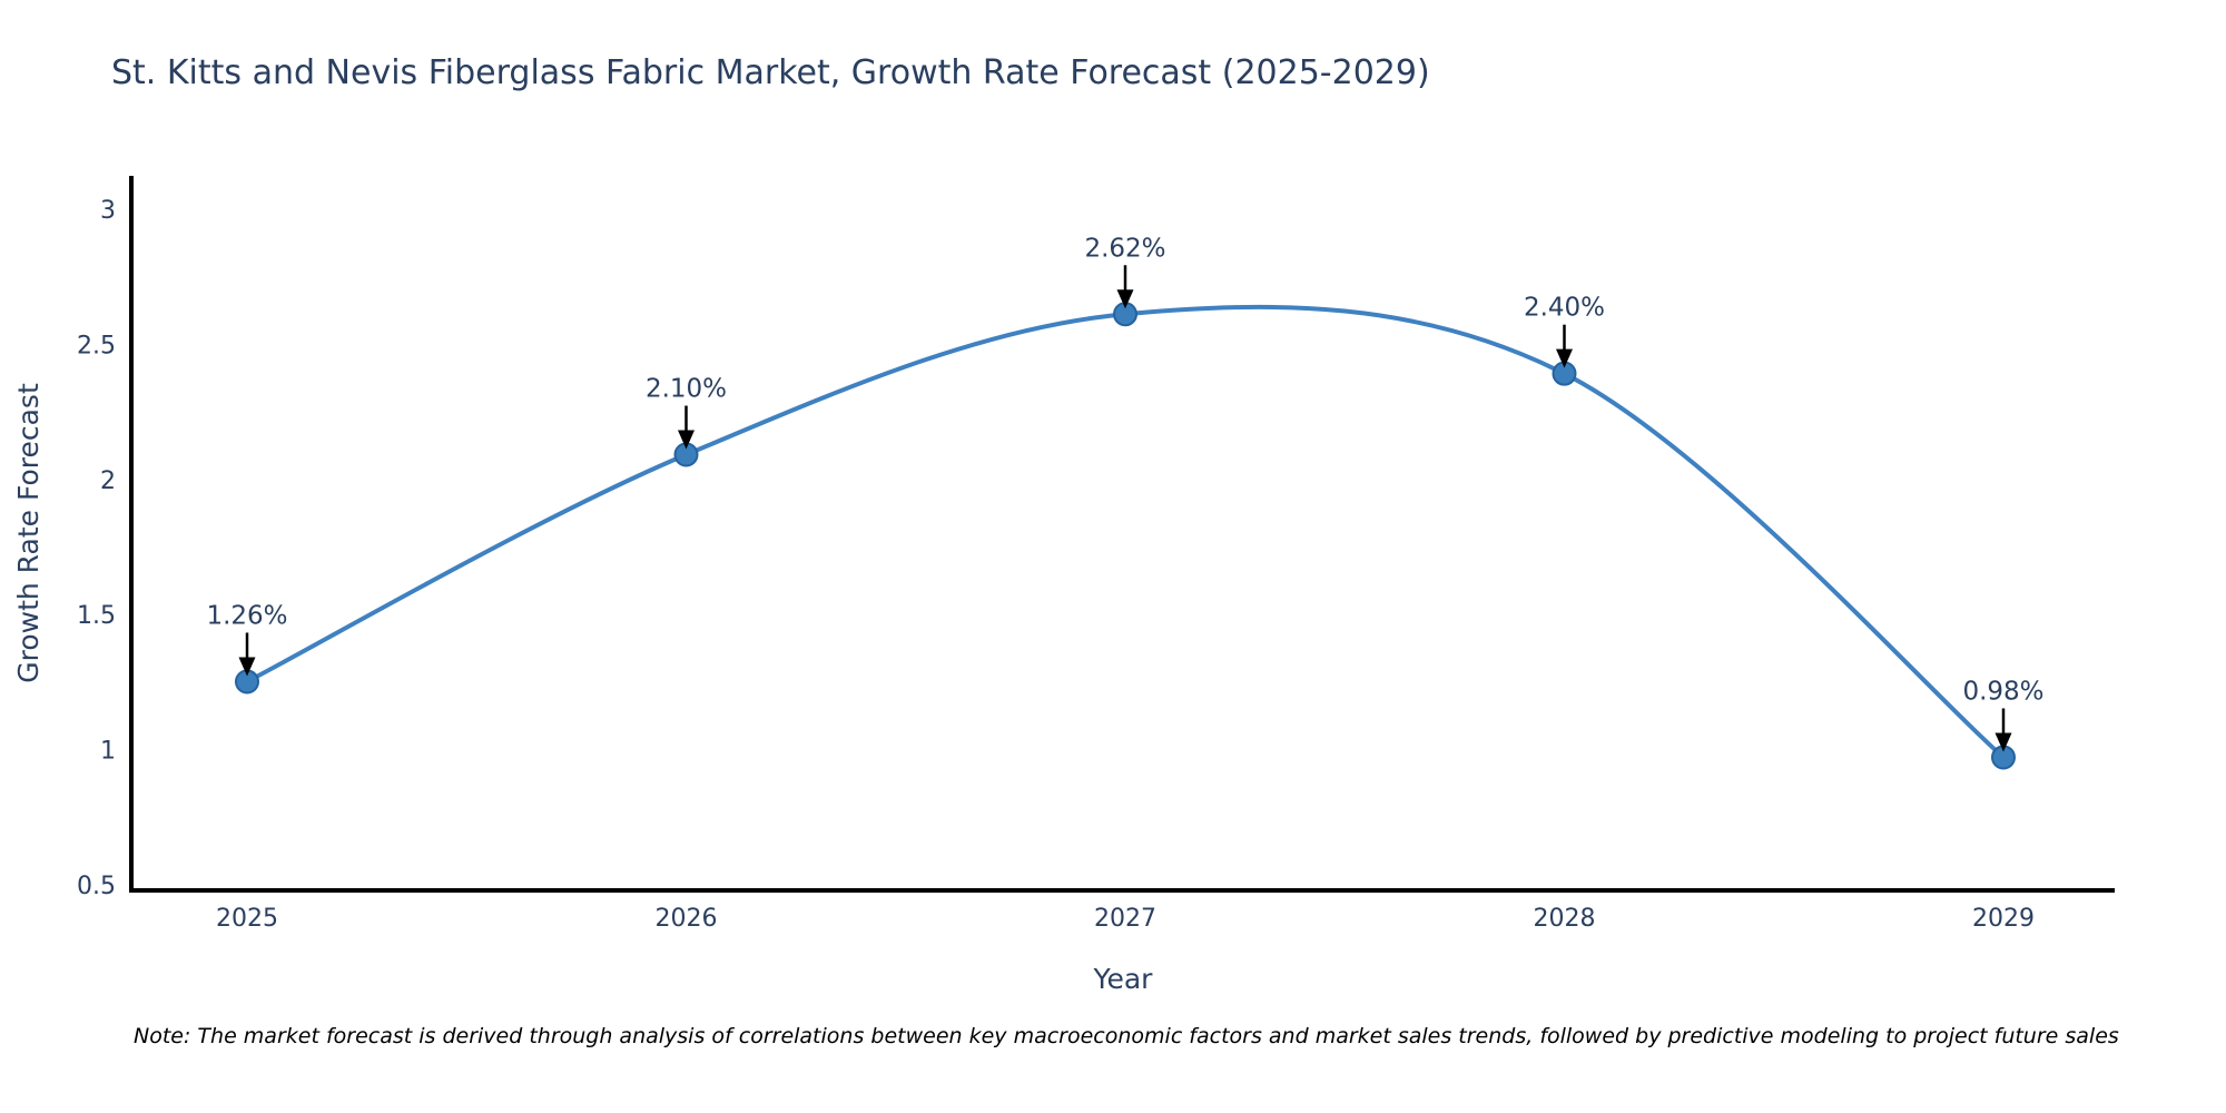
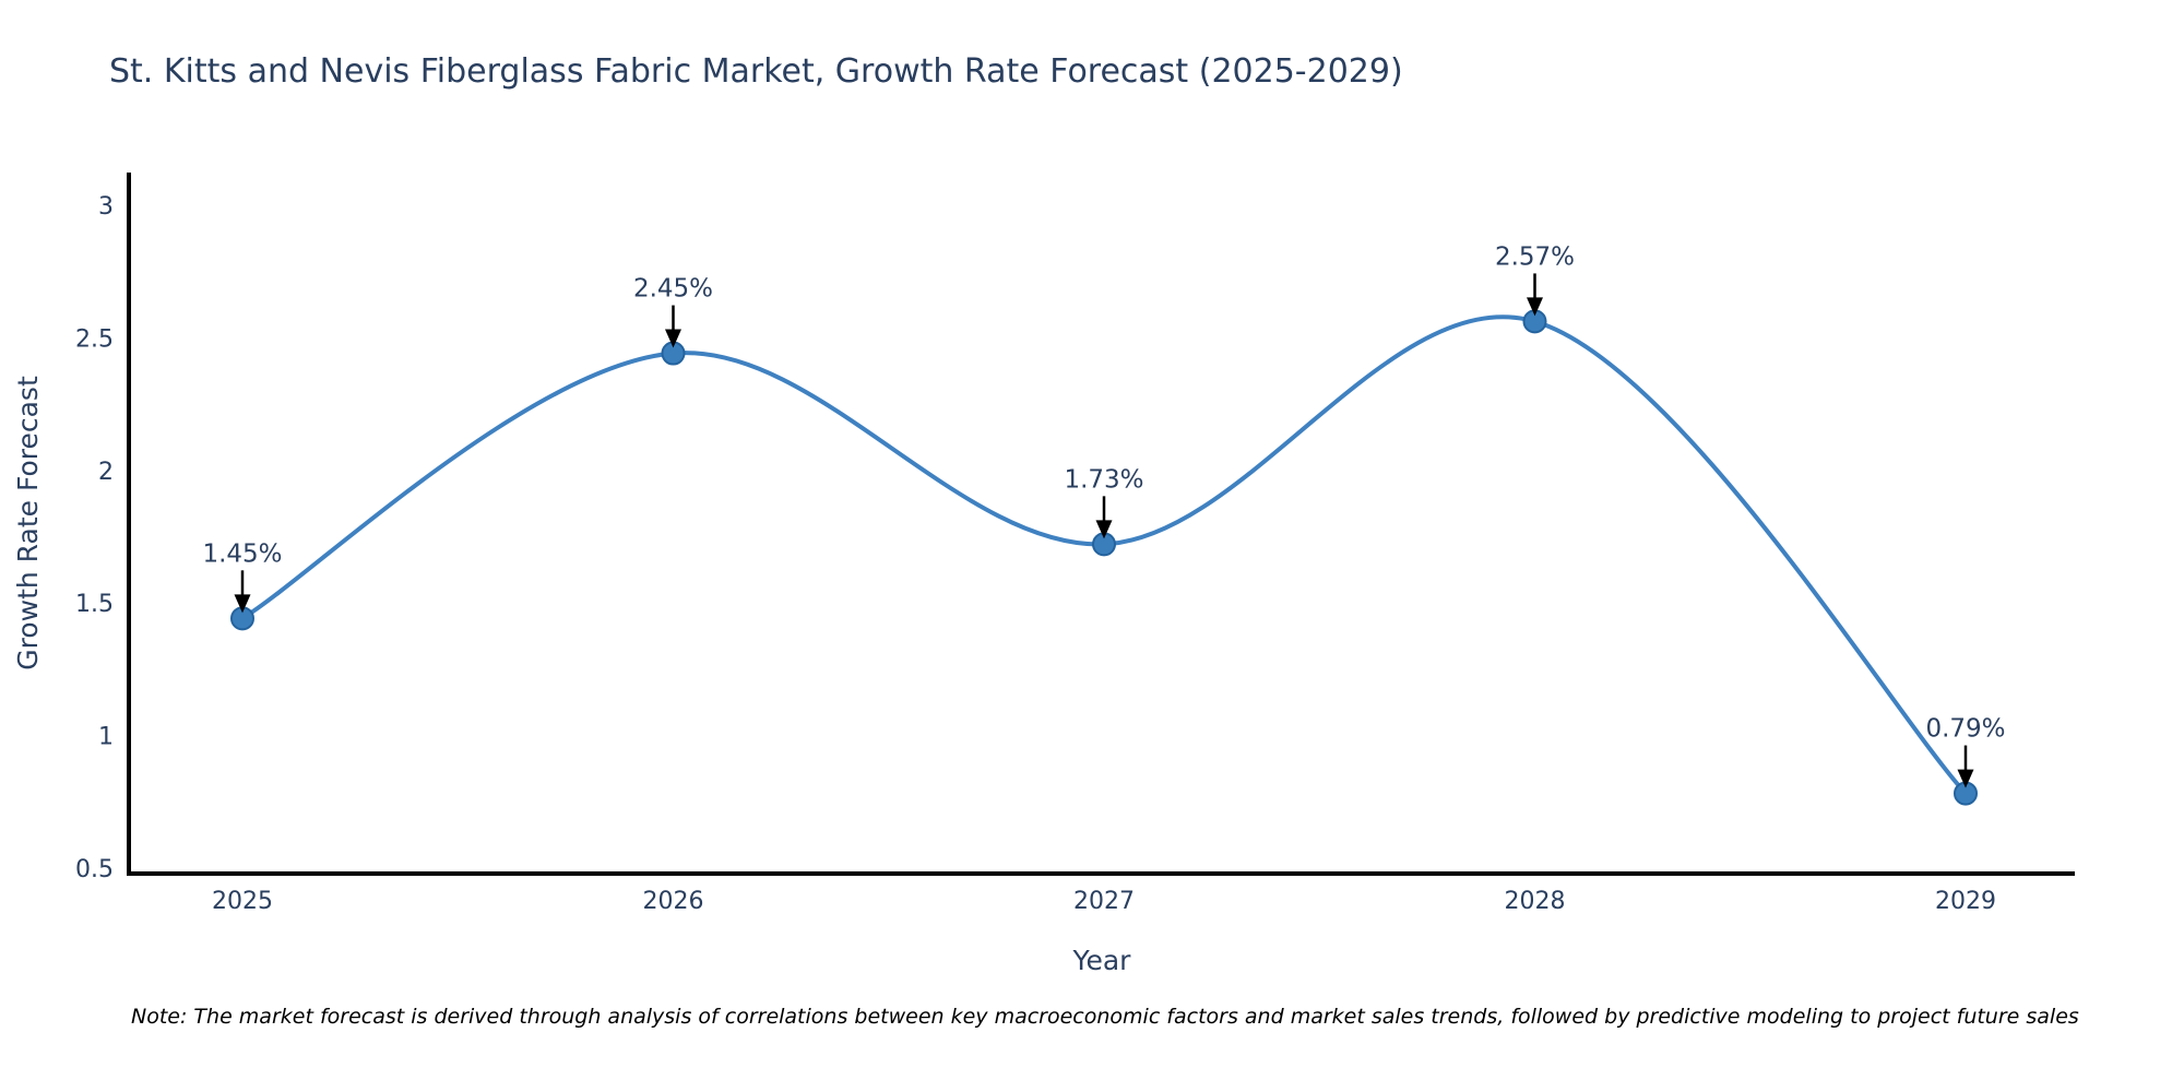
2025: 1.26% -> 1.45%
2026: 2.10% -> 2.45%
2027: 2.62% -> 1.73%
2028: 2.40% -> 2.57%
2029: 0.98% -> 0.79%
